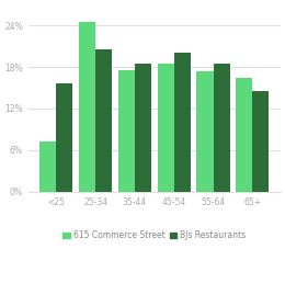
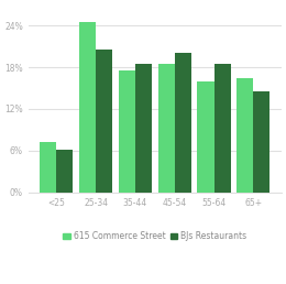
BJs Restaurants/<25: 15.6% -> 6.2%
615 Commerce Street/55-64: 17.4% -> 16.0%
